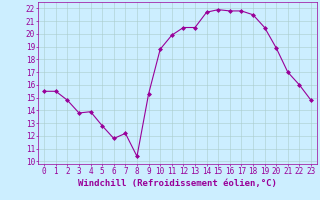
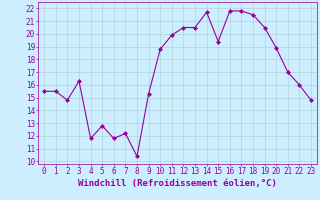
3: 13.8 -> 16.3
4: 13.9 -> 11.8
15: 21.9 -> 19.4
